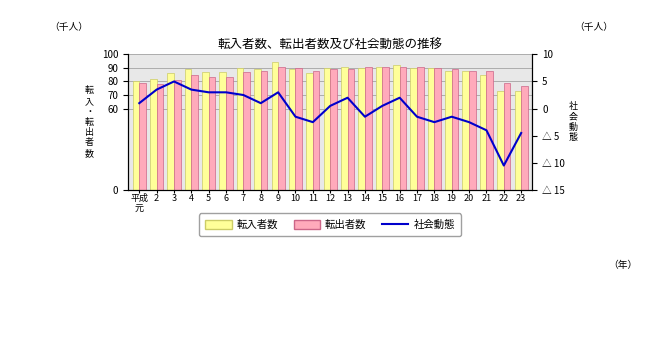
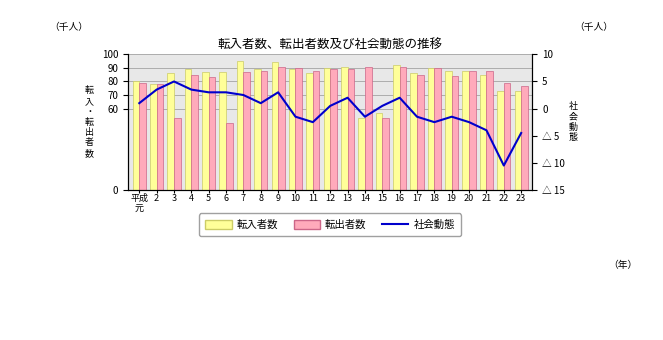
転入者数/2: 82 -> 78
転出者数/3: 81 -> 53
転出者数/6: 83 -> 49
転入者数/7: 90 -> 95
転入者数/14: 90 -> 53
転入者数/15: 91 -> 57
転出者数/15: 91 -> 53
転入者数/17: 90 -> 86
転出者数/17: 91 -> 85
転出者数/19: 89 -> 84
